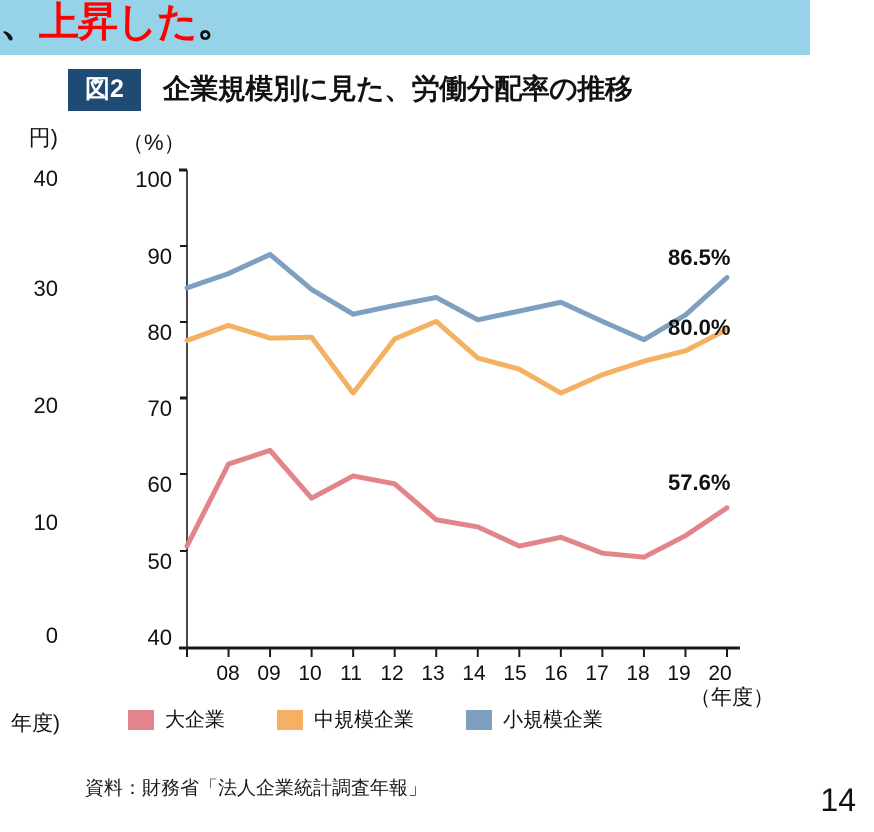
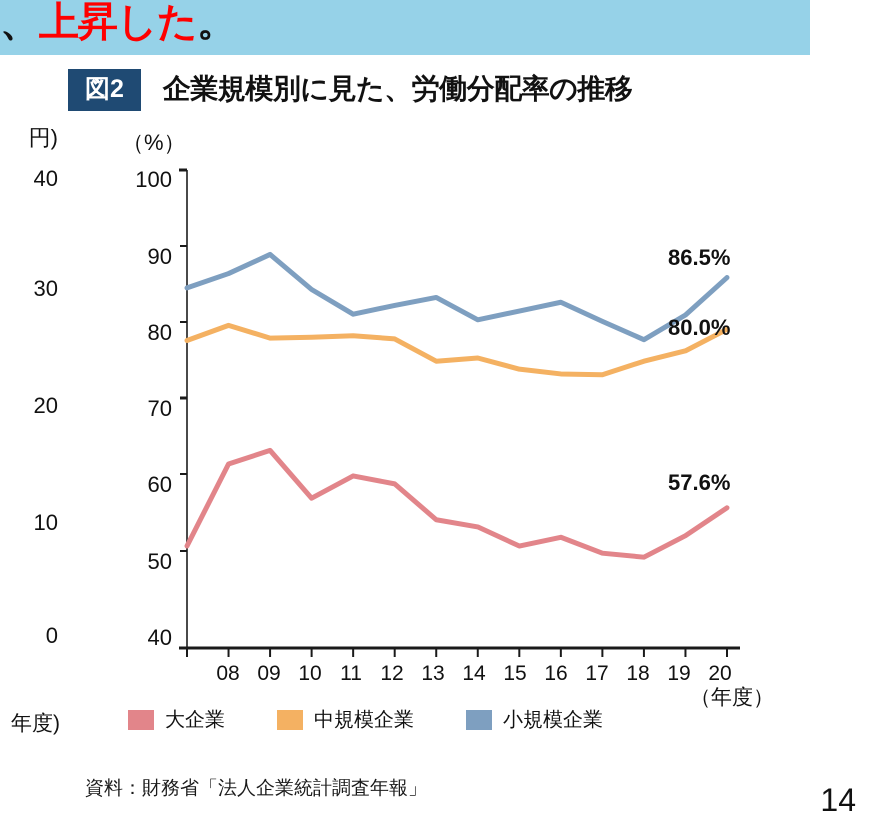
中規模企業/11: 72 -> 79
中規模企業/13: 81 -> 76
中規模企業/16: 72 -> 74
